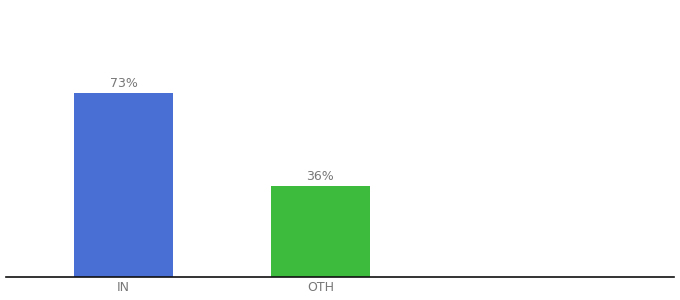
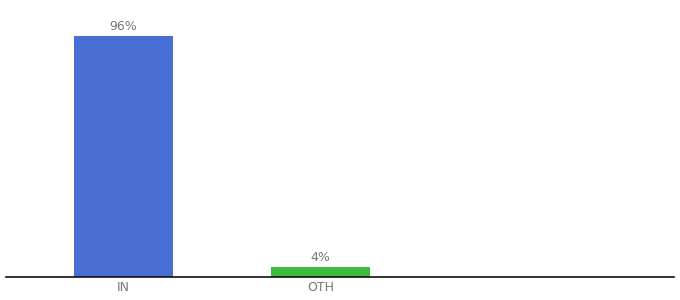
IN: 73% -> 96%
OTH: 36% -> 4%
